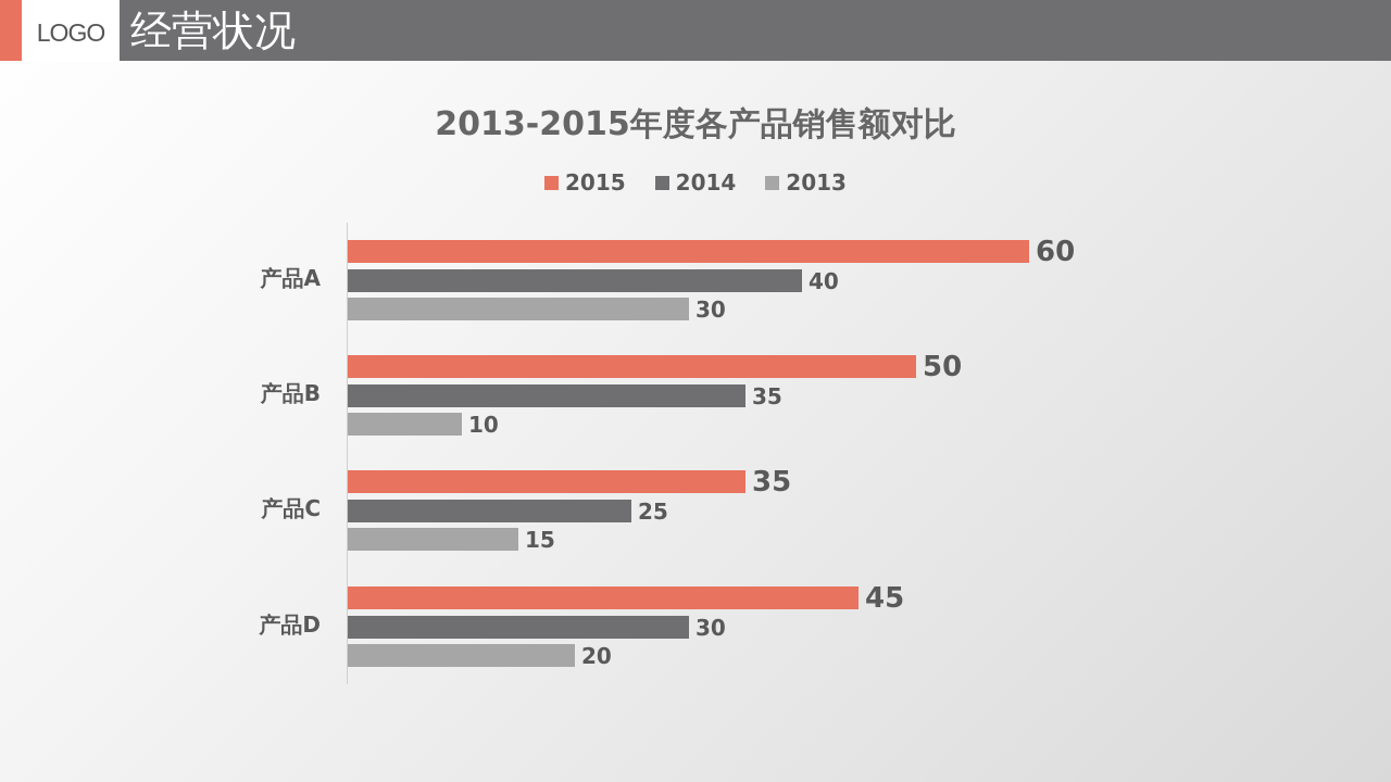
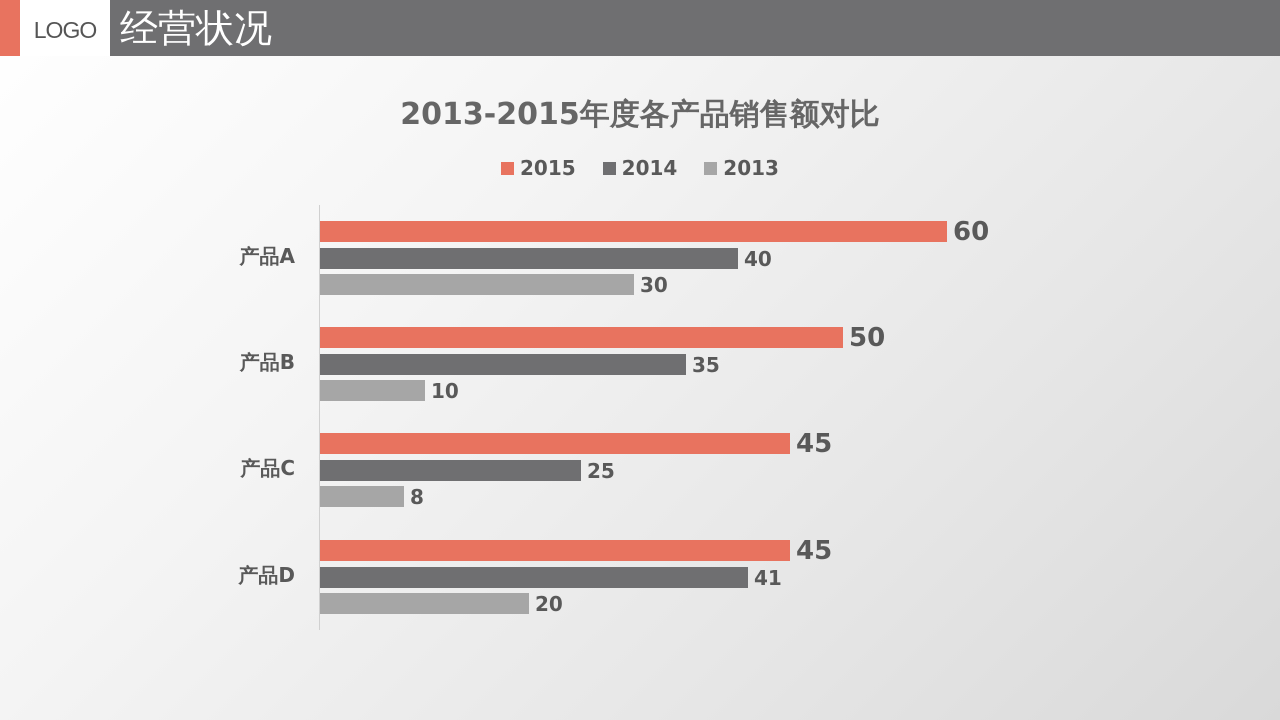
2015/产品C: 35 -> 45
2013/产品C: 15 -> 8
2014/产品D: 30 -> 41
